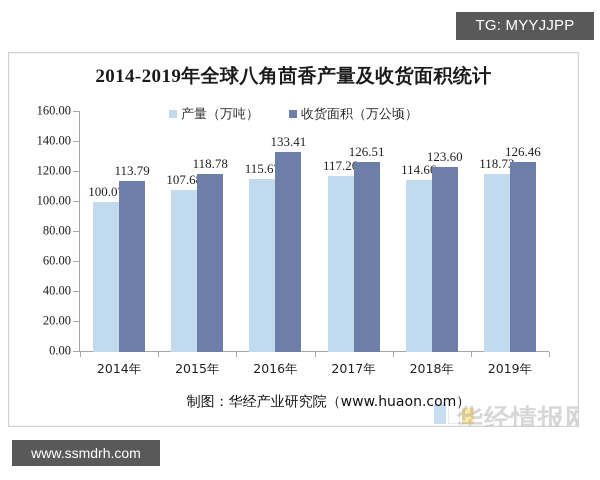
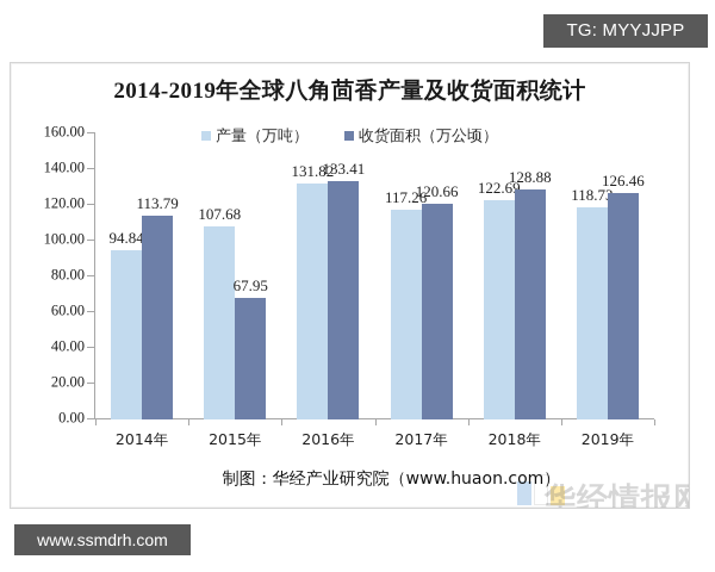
产量（万吨）/2014年: 100.07 -> 94.84
收货面积（万公顷）/2015年: 118.78 -> 67.95
产量（万吨）/2016年: 115.67 -> 131.82
收货面积（万公顷）/2017年: 126.51 -> 120.66
产量（万吨）/2018年: 114.66 -> 122.69
收货面积（万公顷）/2018年: 123.60 -> 128.88
